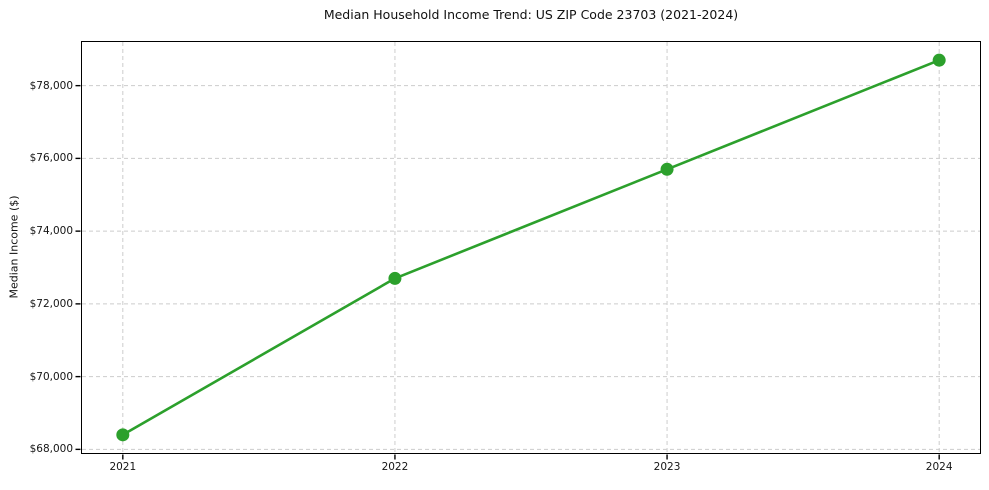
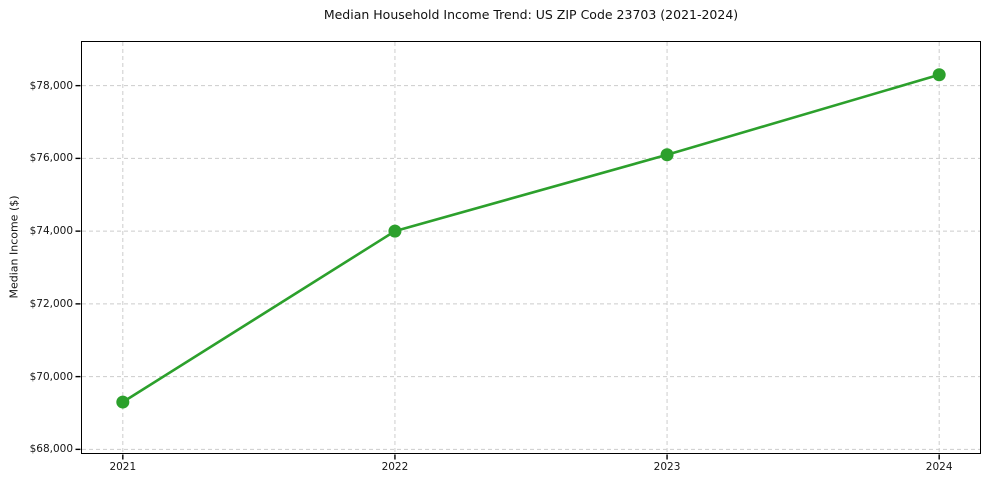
2021: $68400 -> $69300
2022: $72700 -> $74000
2023: $75700 -> $76100
2024: $78700 -> $78300
